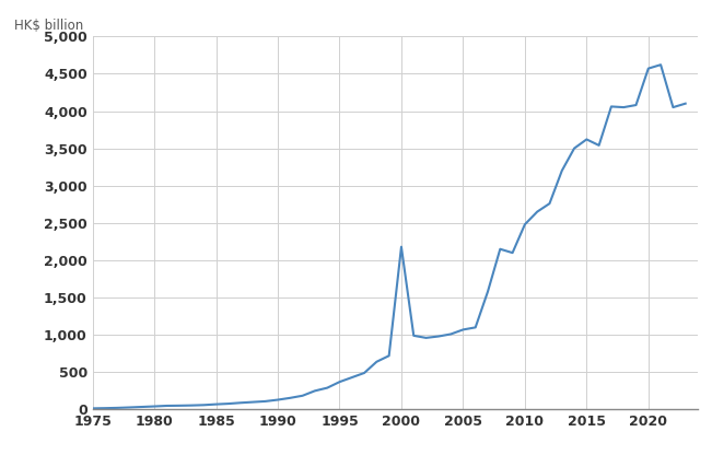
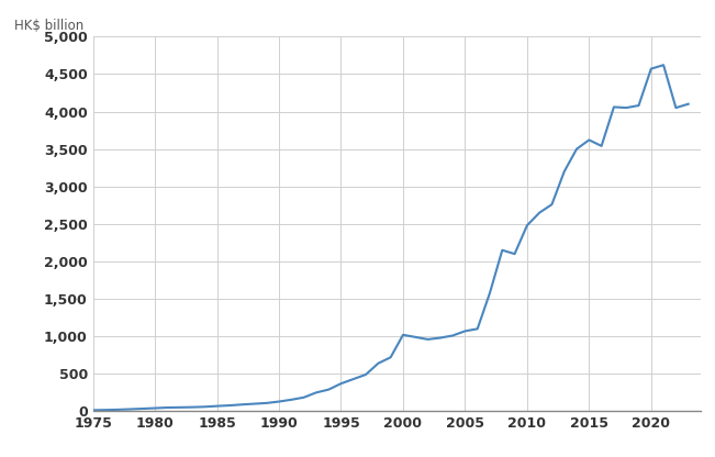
2000: 2,180 -> 1,020
